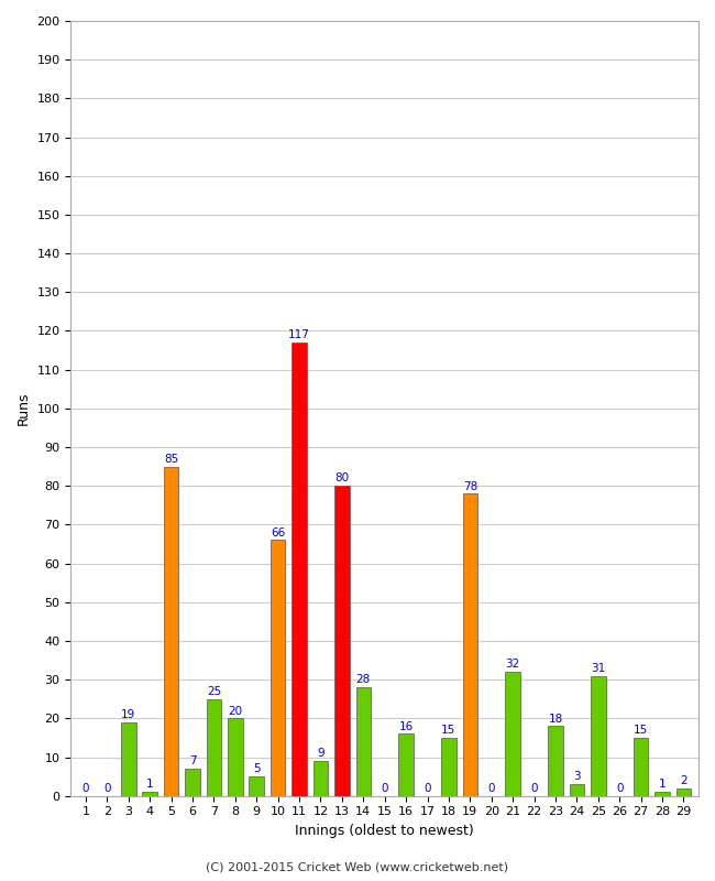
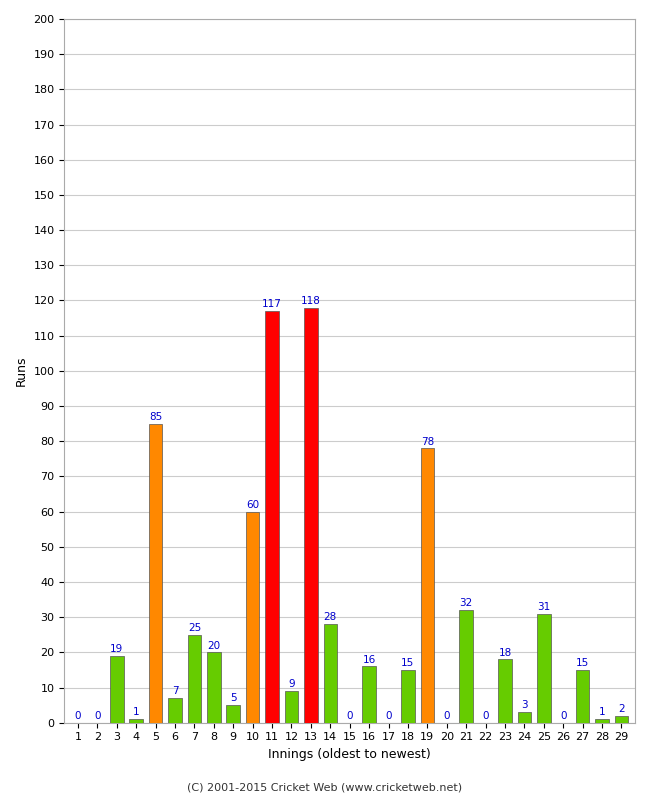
10: 66 -> 60
13: 80 -> 118
